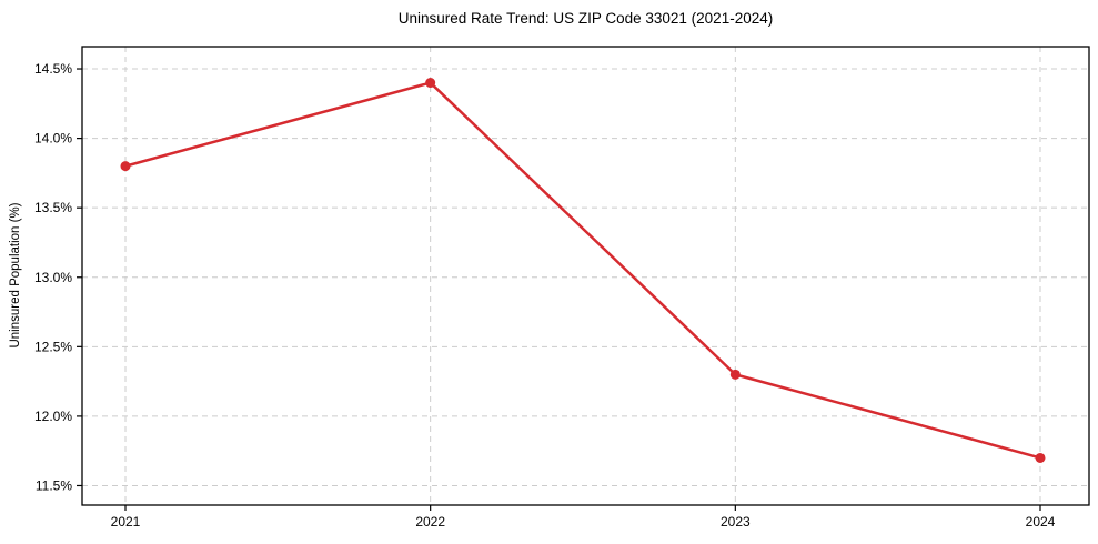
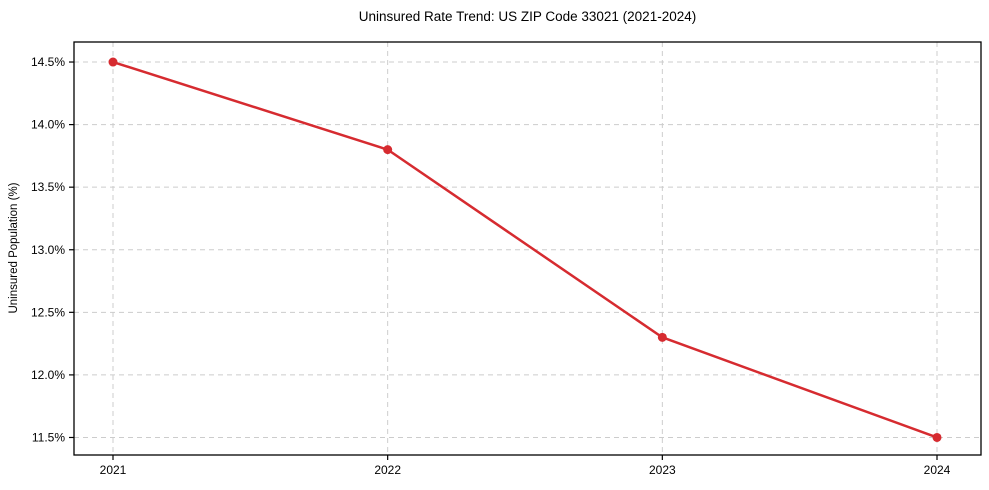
2021: 13.8% -> 14.5%
2022: 14.4% -> 13.8%
2024: 11.7% -> 11.5%
